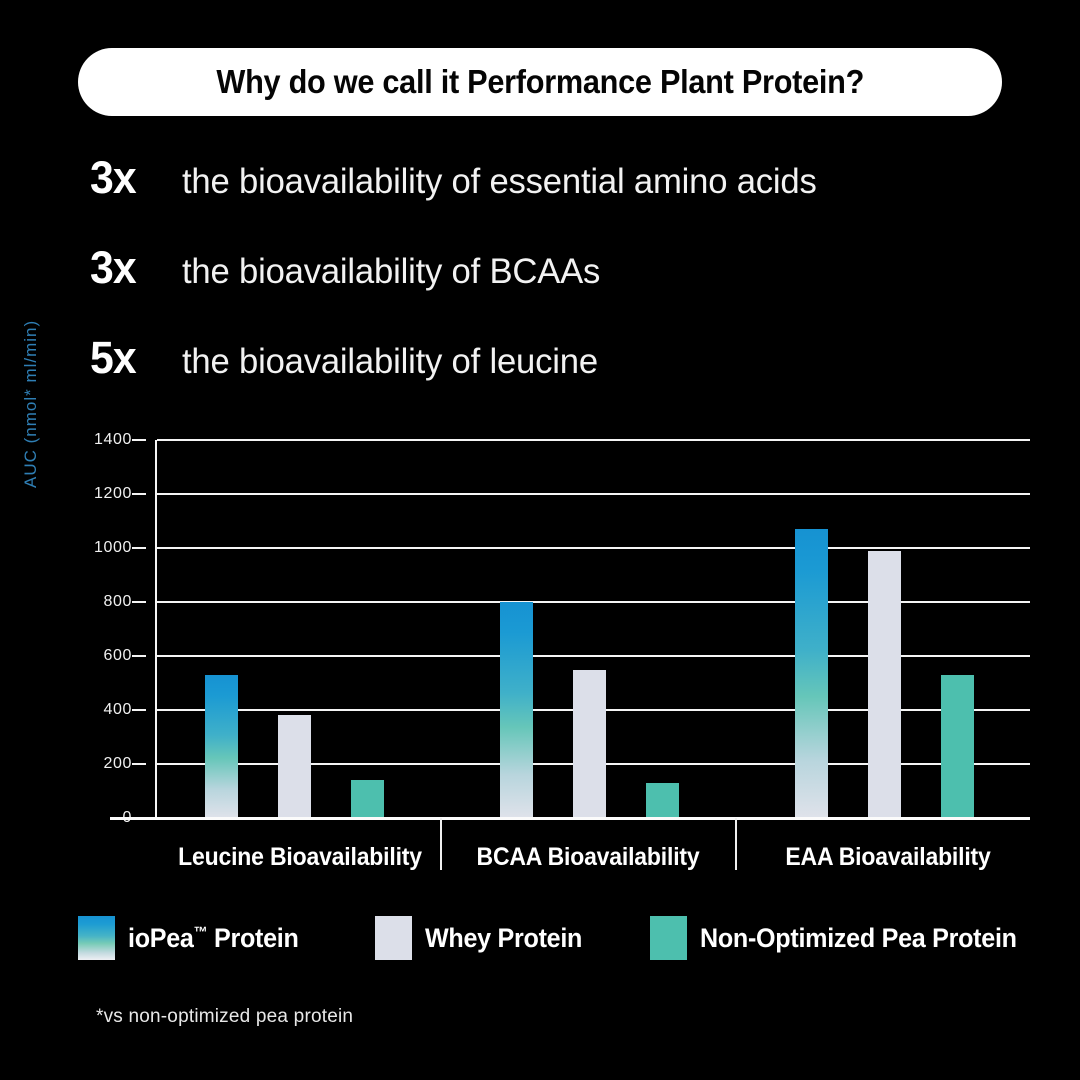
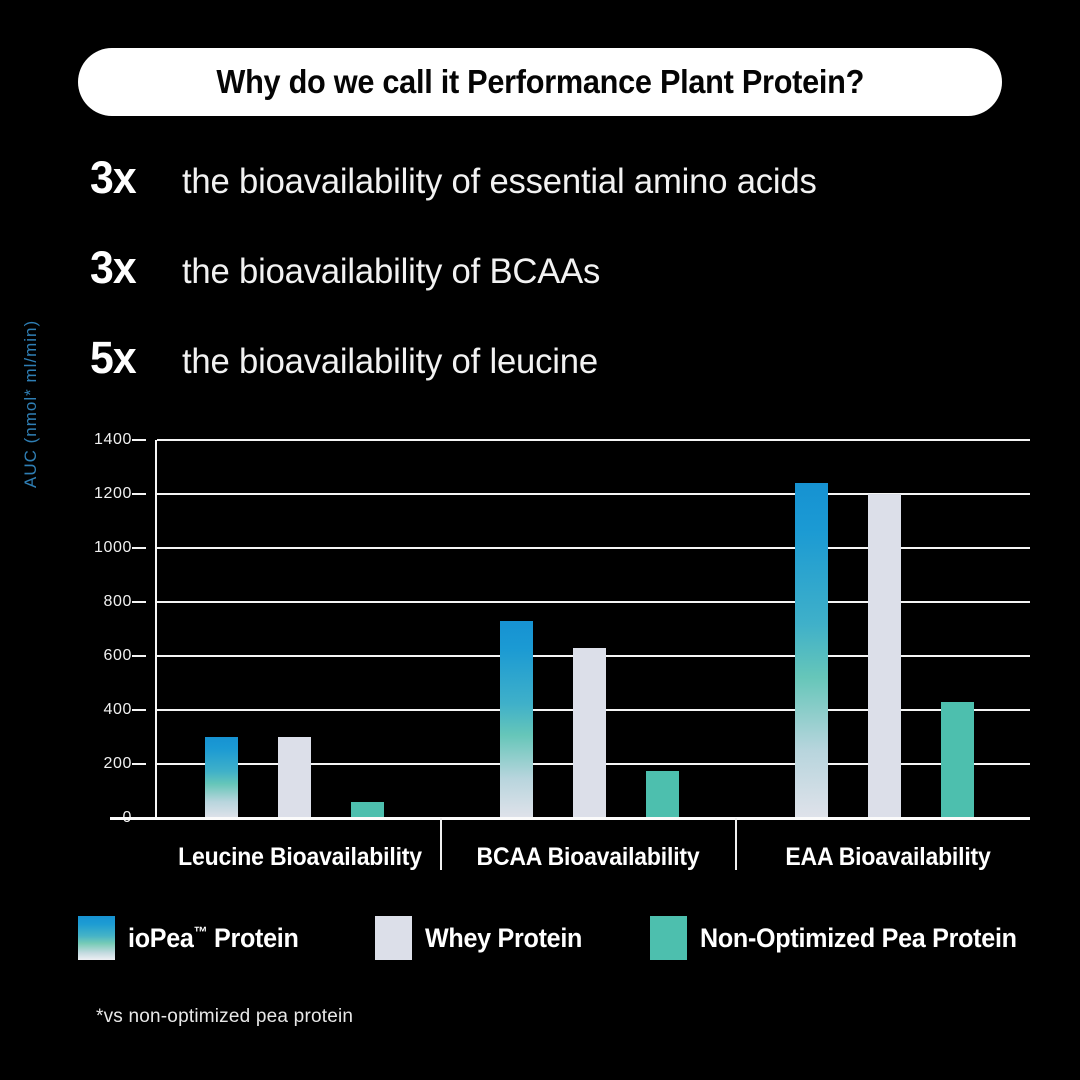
ioPea™ Protein/Leucine Bioavailability: 530 -> 300
Whey Protein/Leucine Bioavailability: 380 -> 300
Non-Optimized Pea Protein/Leucine Bioavailability: 140 -> 60
ioPea™ Protein/BCAA Bioavailability: 800 -> 730
Whey Protein/BCAA Bioavailability: 550 -> 630
Non-Optimized Pea Protein/BCAA Bioavailability: 130 -> 180
ioPea™ Protein/EAA Bioavailability: 1070 -> 1240
Whey Protein/EAA Bioavailability: 990 -> 1200
Non-Optimized Pea Protein/EAA Bioavailability: 530 -> 430
